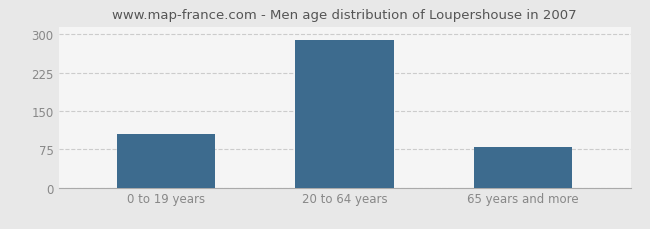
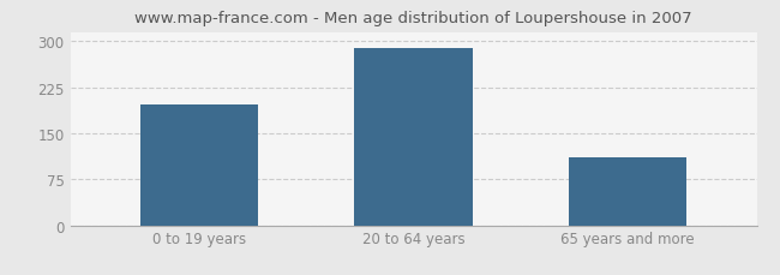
0 to 19 years: 105 -> 196
65 years and more: 80 -> 110
